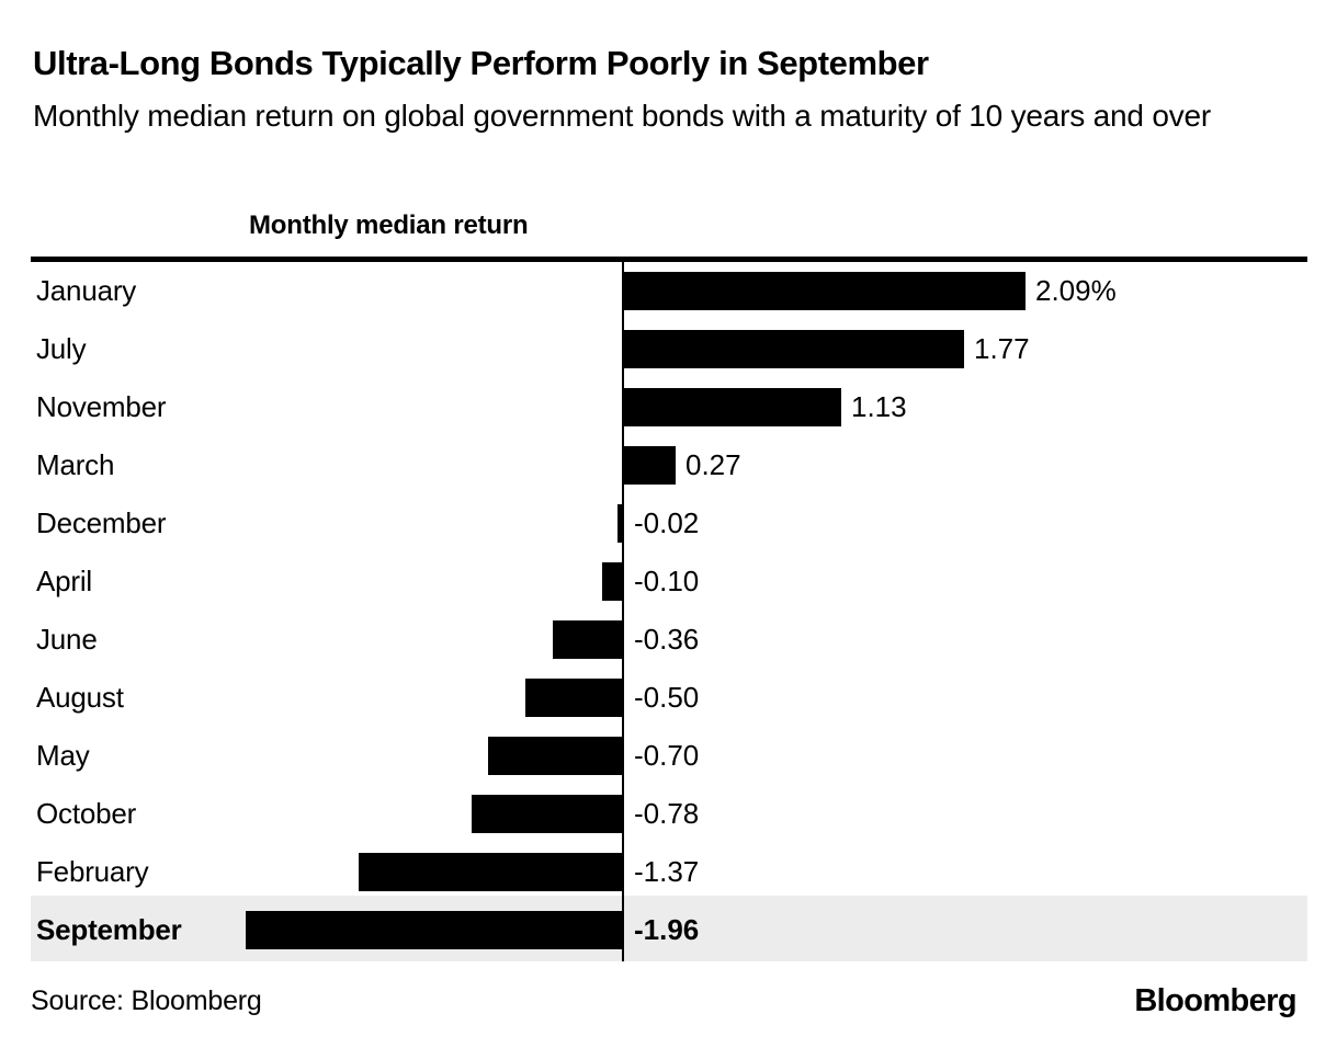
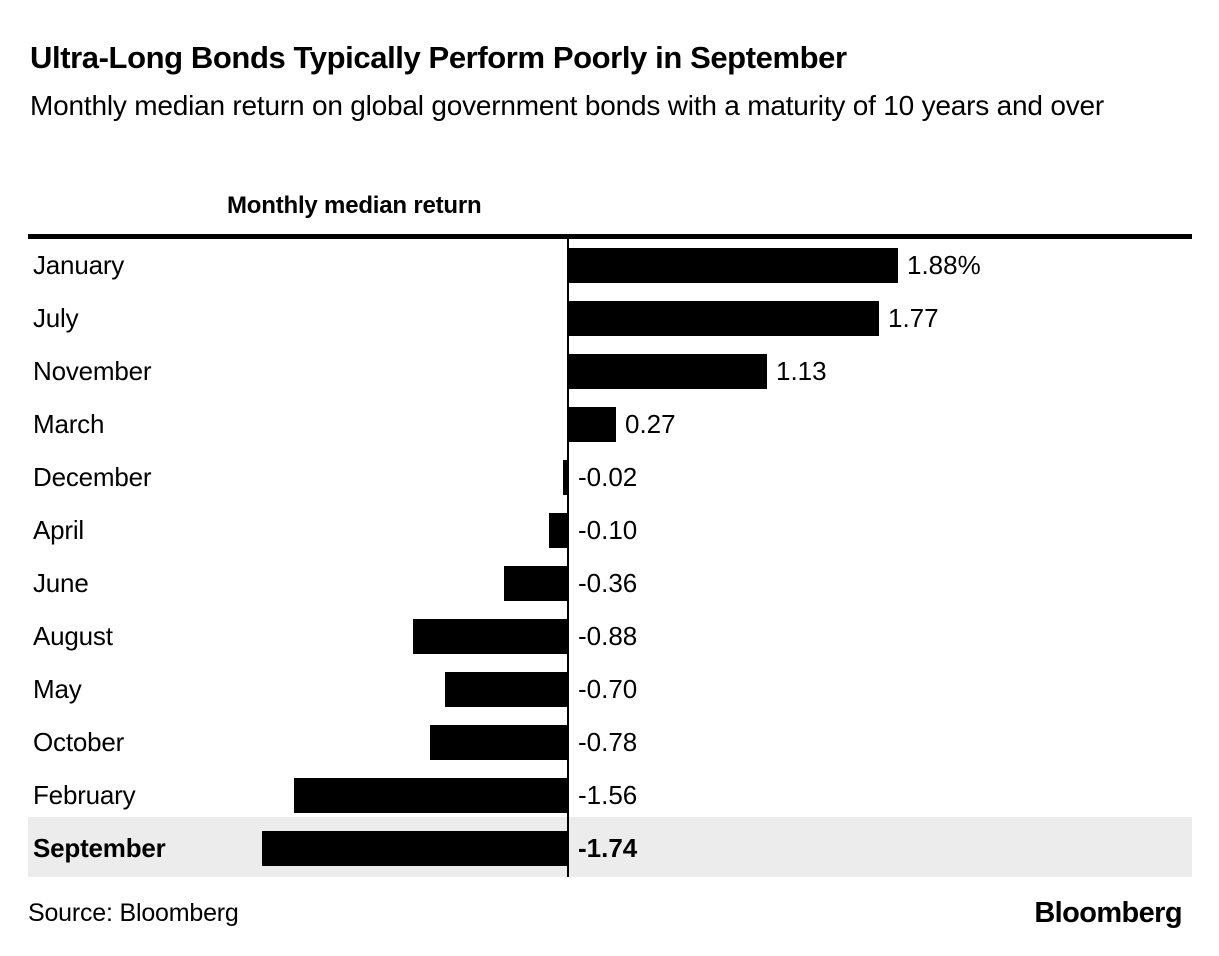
January: 2.09% -> 1.88%
August: -0.50 -> -0.88
February: -1.37 -> -1.56
September: -1.96 -> -1.74
